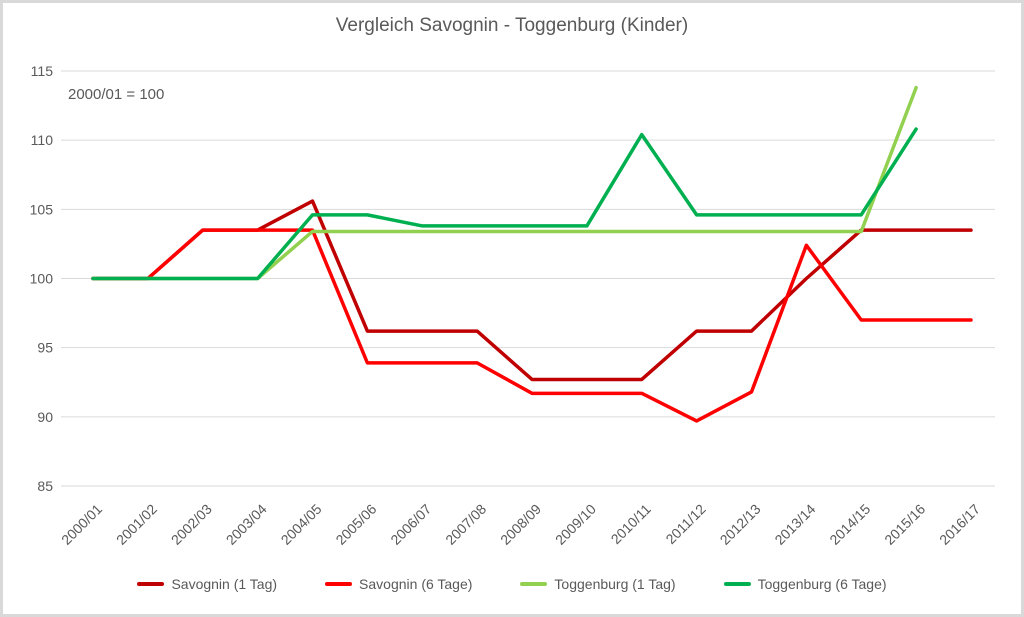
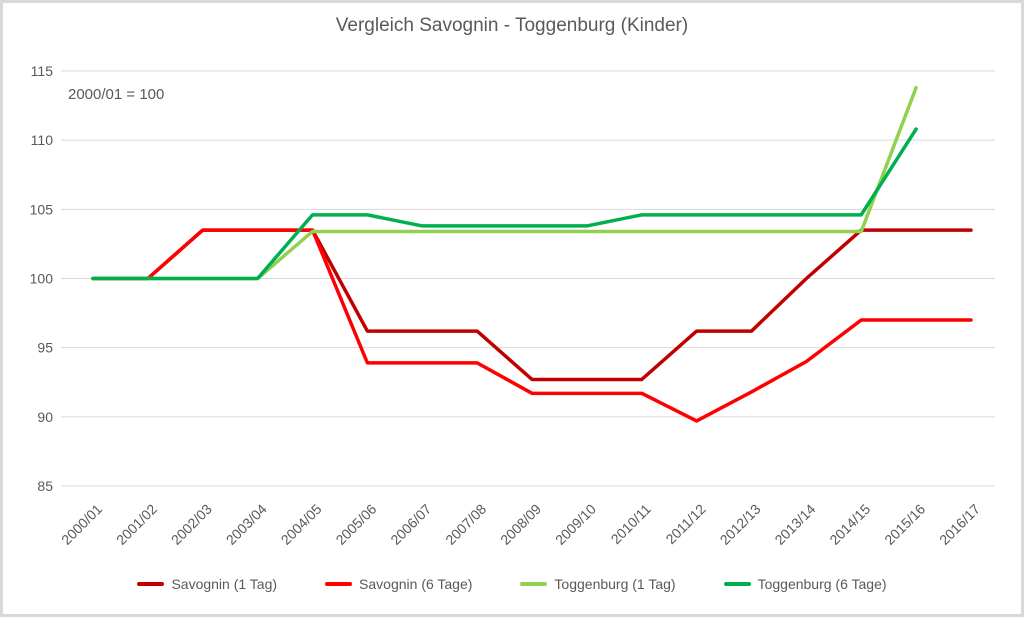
Savognin (1 Tag)/2004/05: 105.6 -> 103.5
Toggenburg (6 Tage)/2010/11: 110.4 -> 104.6
Savognin (6 Tage)/2013/14: 102.4 -> 94.0
